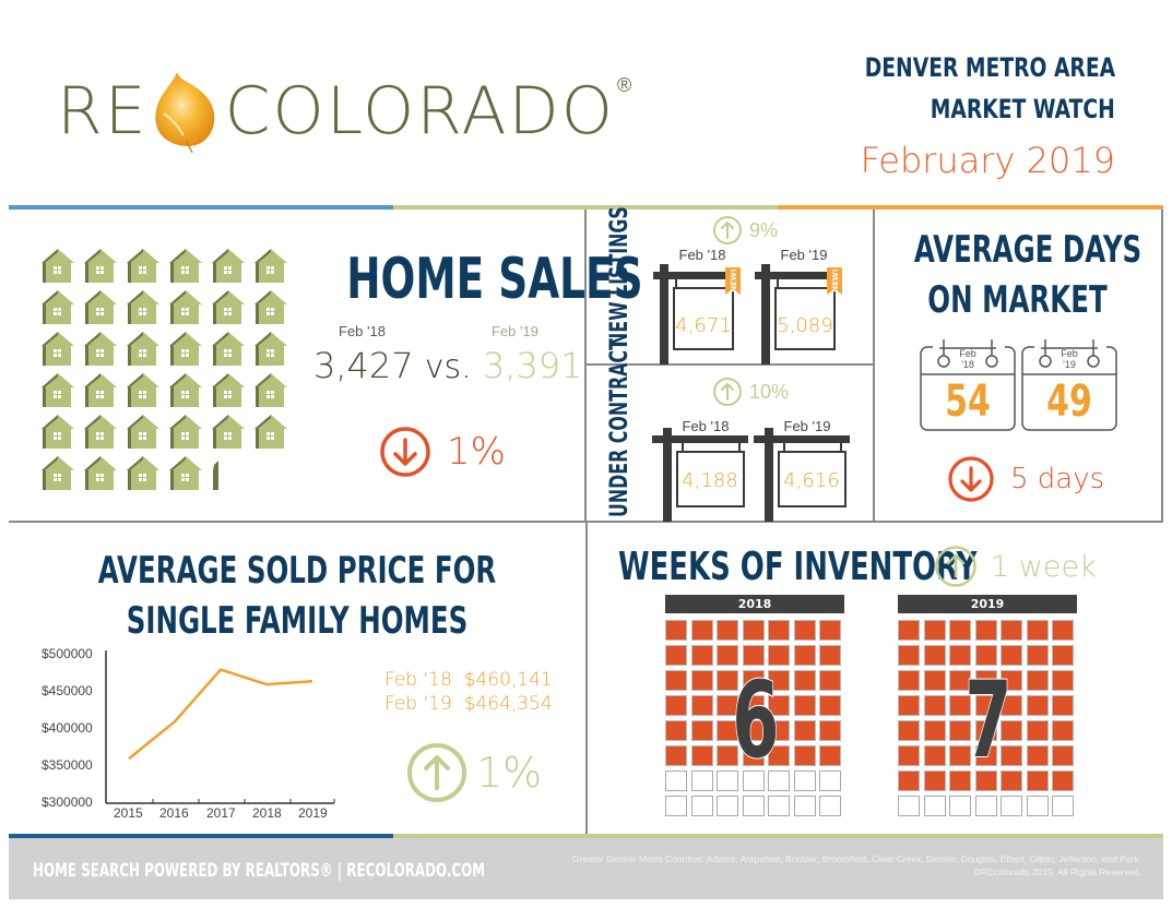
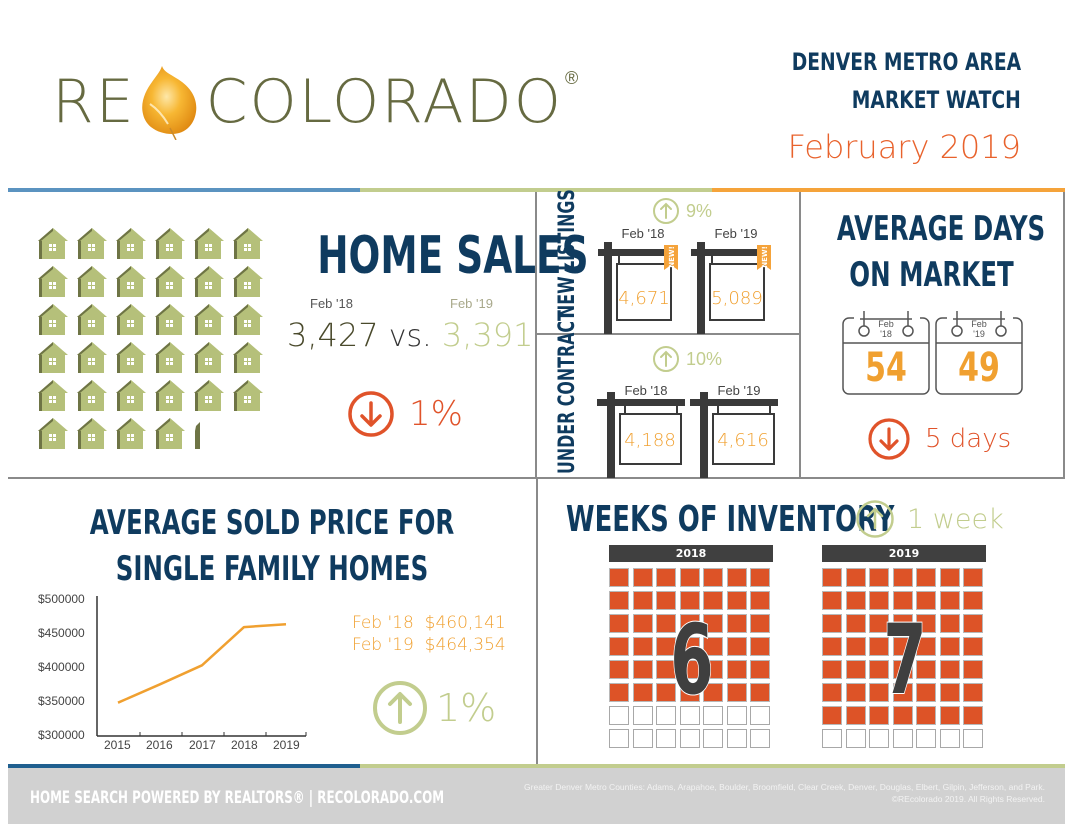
2015: $360000 -> $350000
2016: $410000 -> $380000
2017: $480000 -> $400000
